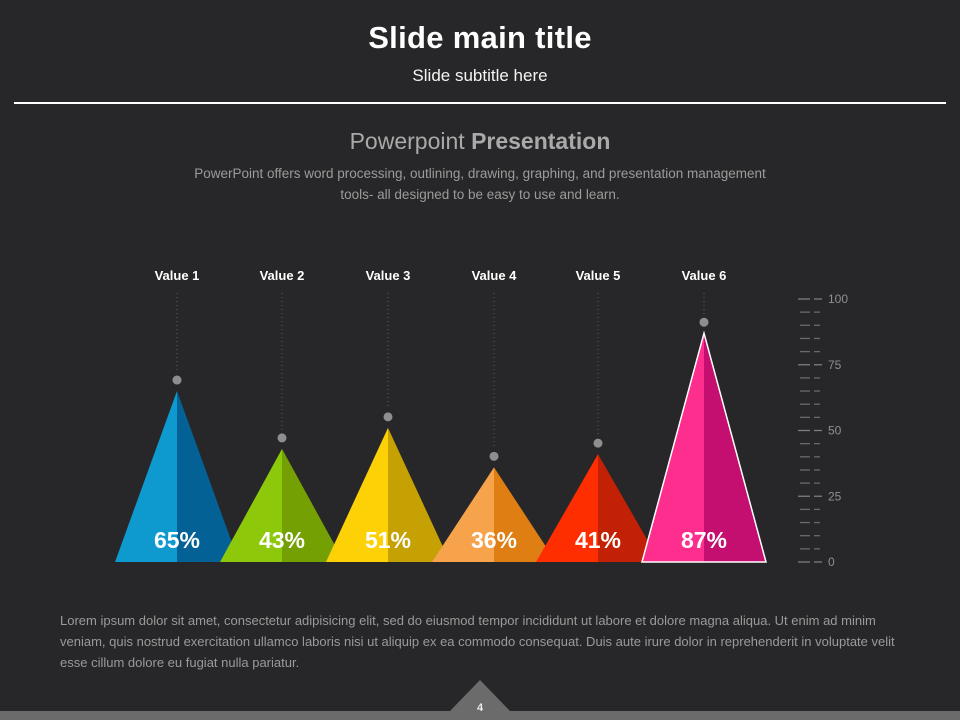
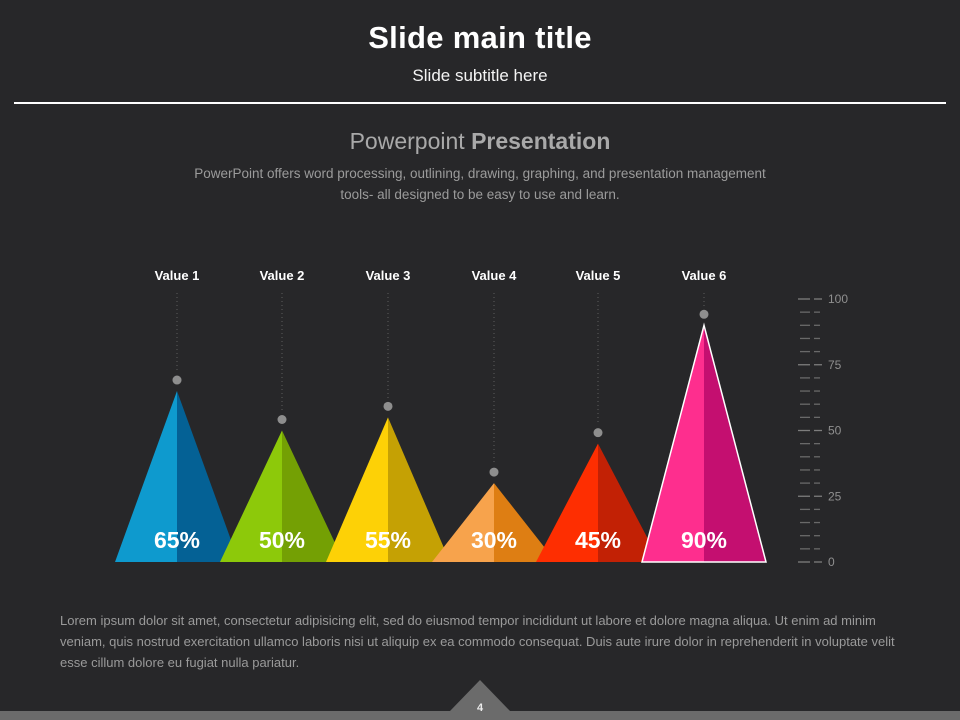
Value 2: 43% -> 50%
Value 3: 51% -> 55%
Value 4: 36% -> 30%
Value 5: 41% -> 45%
Value 6: 87% -> 90%
